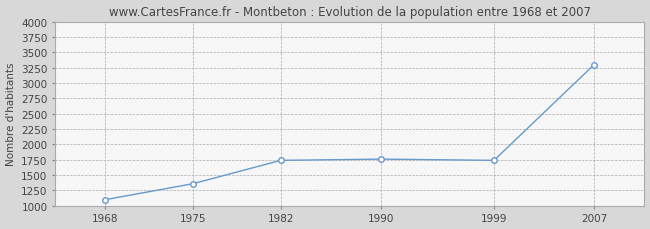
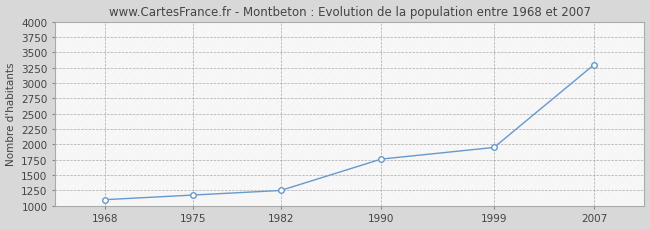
1975: 1360 -> 1180
1982: 1740 -> 1250
1999: 1740 -> 1950
